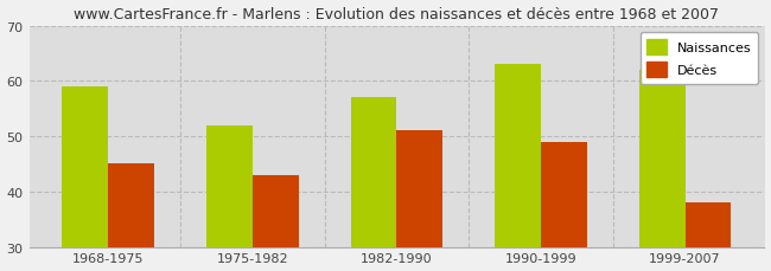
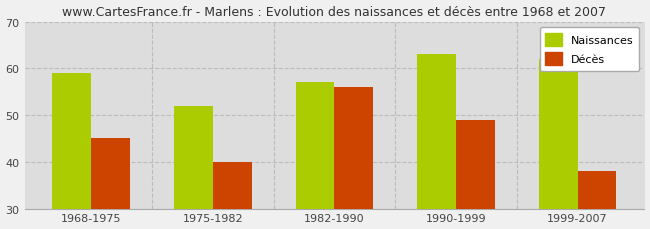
Décès/1975-1982: 43 -> 40
Décès/1982-1990: 51 -> 56
